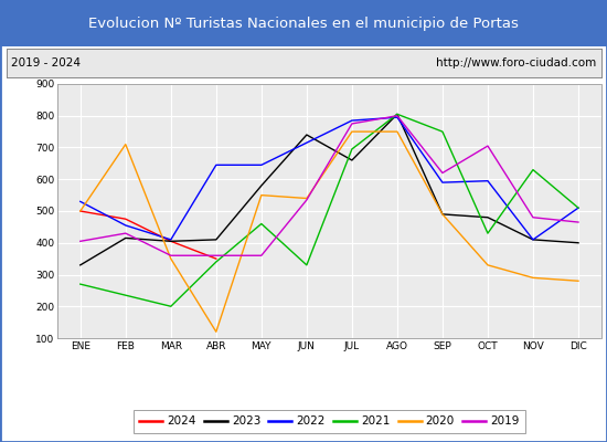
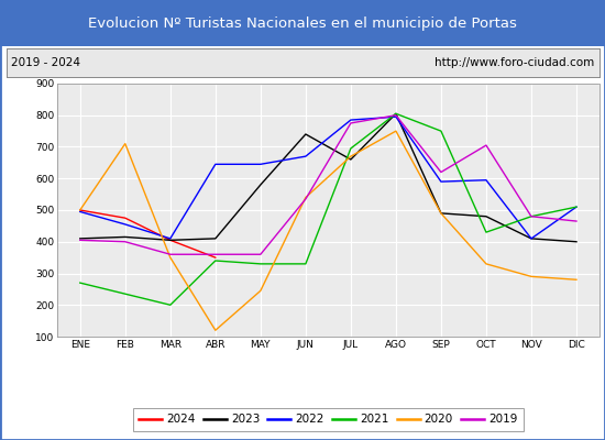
2023/ENE: 330 -> 410
2022/ENE: 530 -> 495
2019/FEB: 430 -> 400
2021/MAY: 460 -> 330
2020/MAY: 550 -> 245
2022/JUN: 715 -> 670
2020/JUL: 750 -> 670
2021/NOV: 630 -> 480
